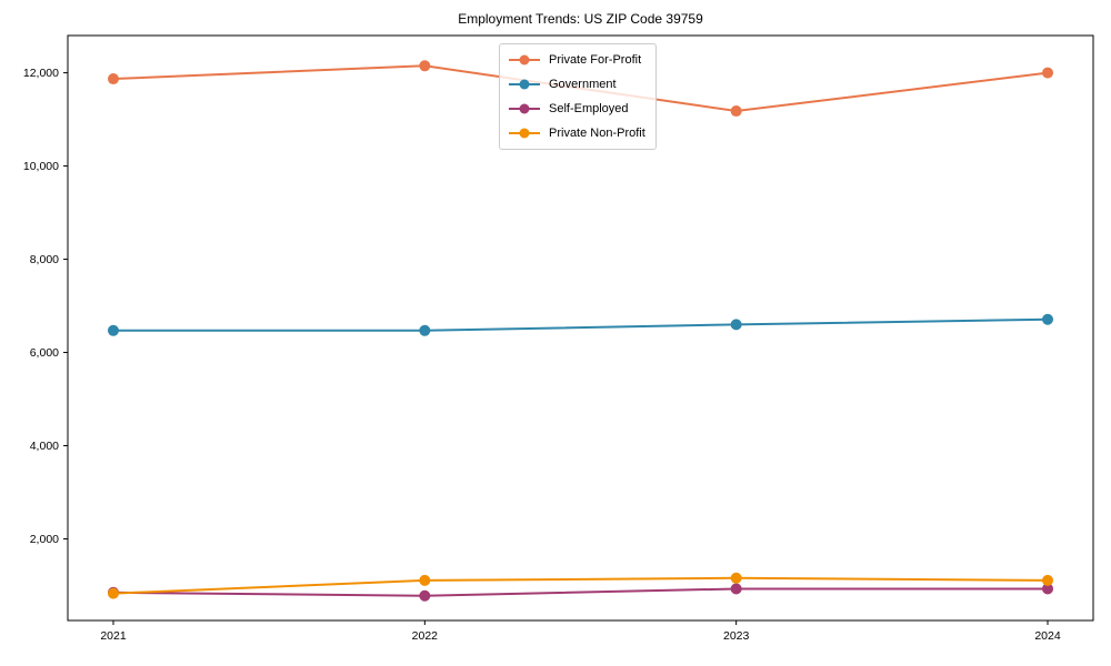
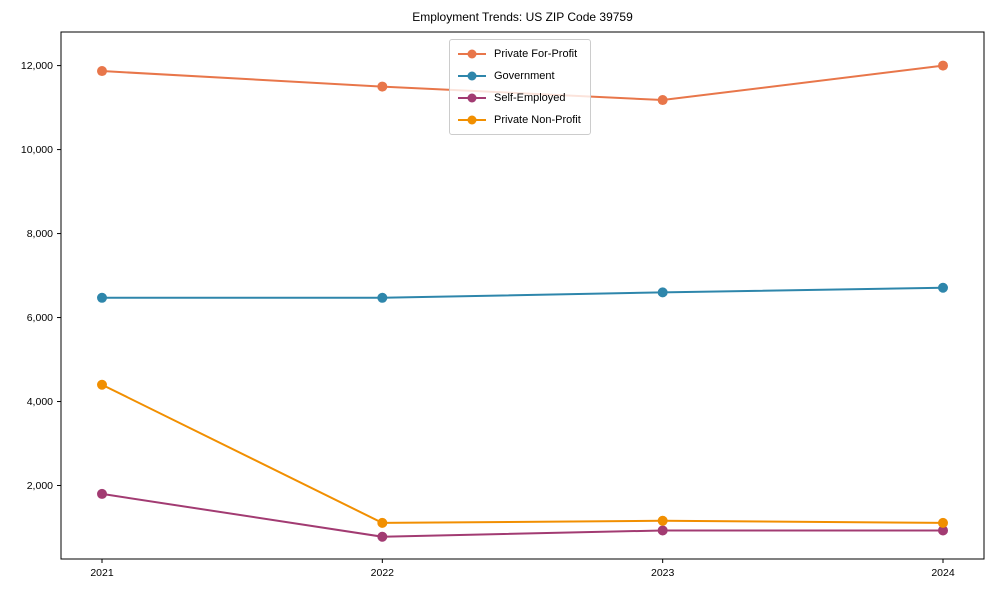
Self-Employed/2021: 800 -> 1800
Private Non-Profit/2021: 800 -> 4400
Private For-Profit/2022: 12200 -> 11500
